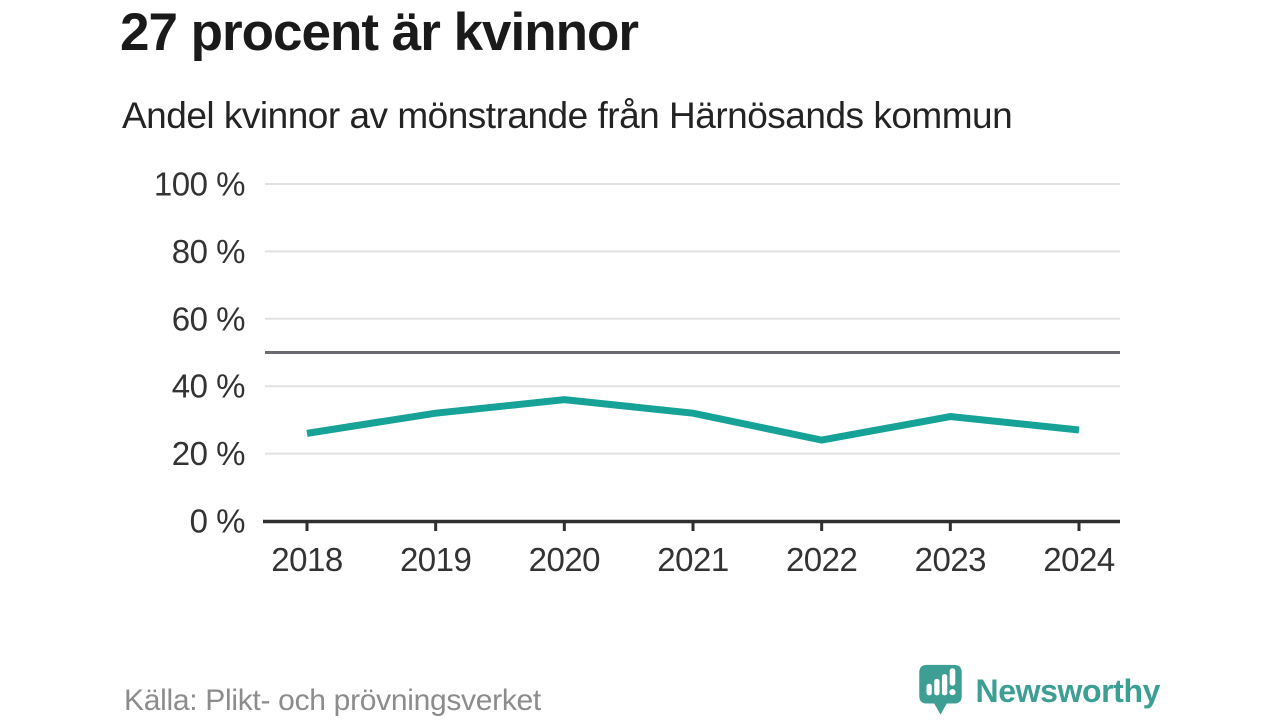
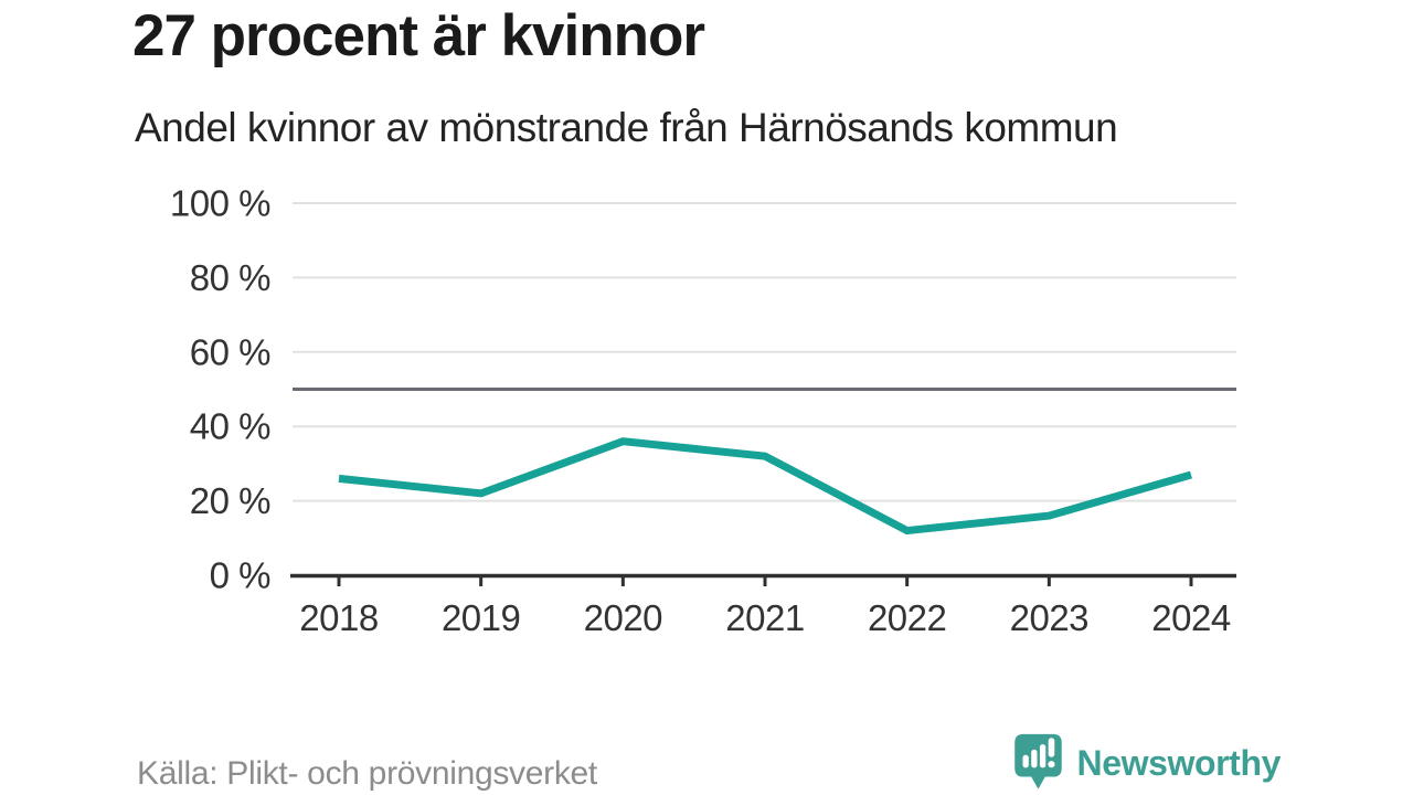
2019: 32% -> 22%
2022: 24% -> 12%
2023: 31% -> 16%
